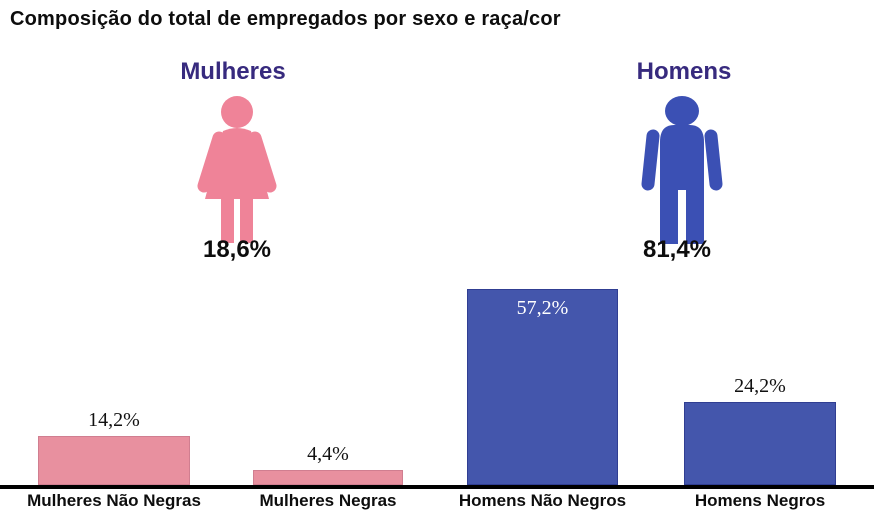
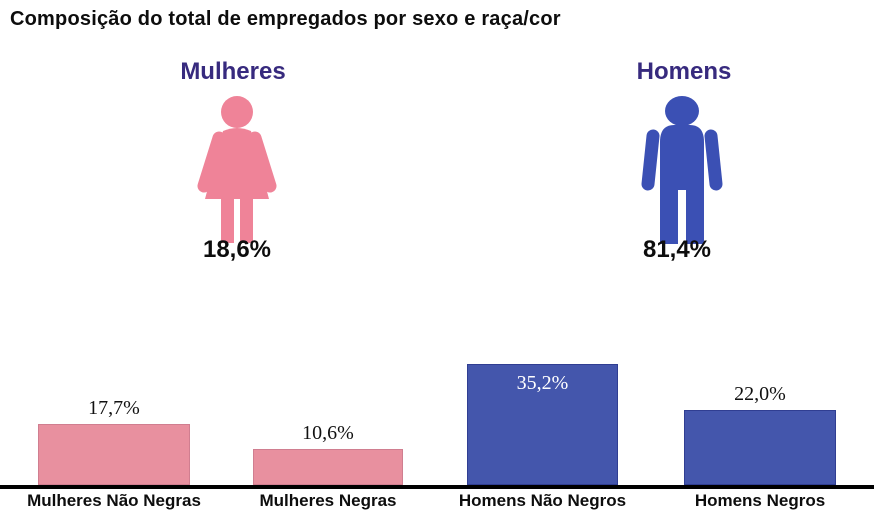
Mulheres Não Negras: 14,2% -> 17,7%
Mulheres Negras: 4,4% -> 10,6%
Homens Não Negros: 57,2% -> 35,2%
Homens Negros: 24,2% -> 22,0%
